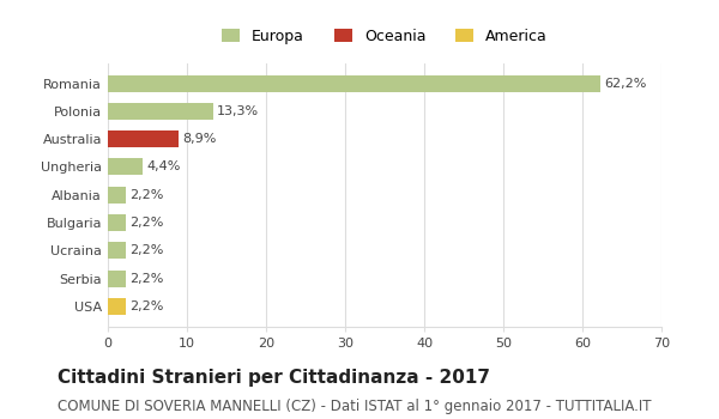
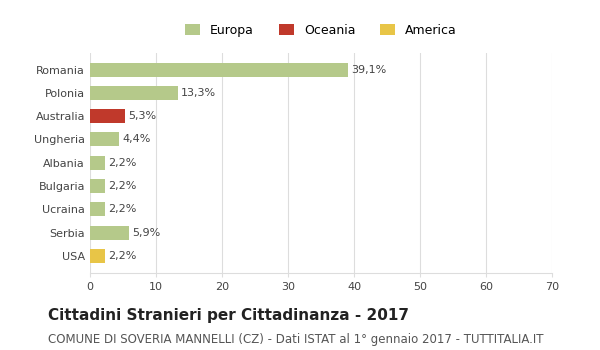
Romania: 62,2% -> 39,1%
Australia: 8,9% -> 5,3%
Serbia: 2,2% -> 5,9%
